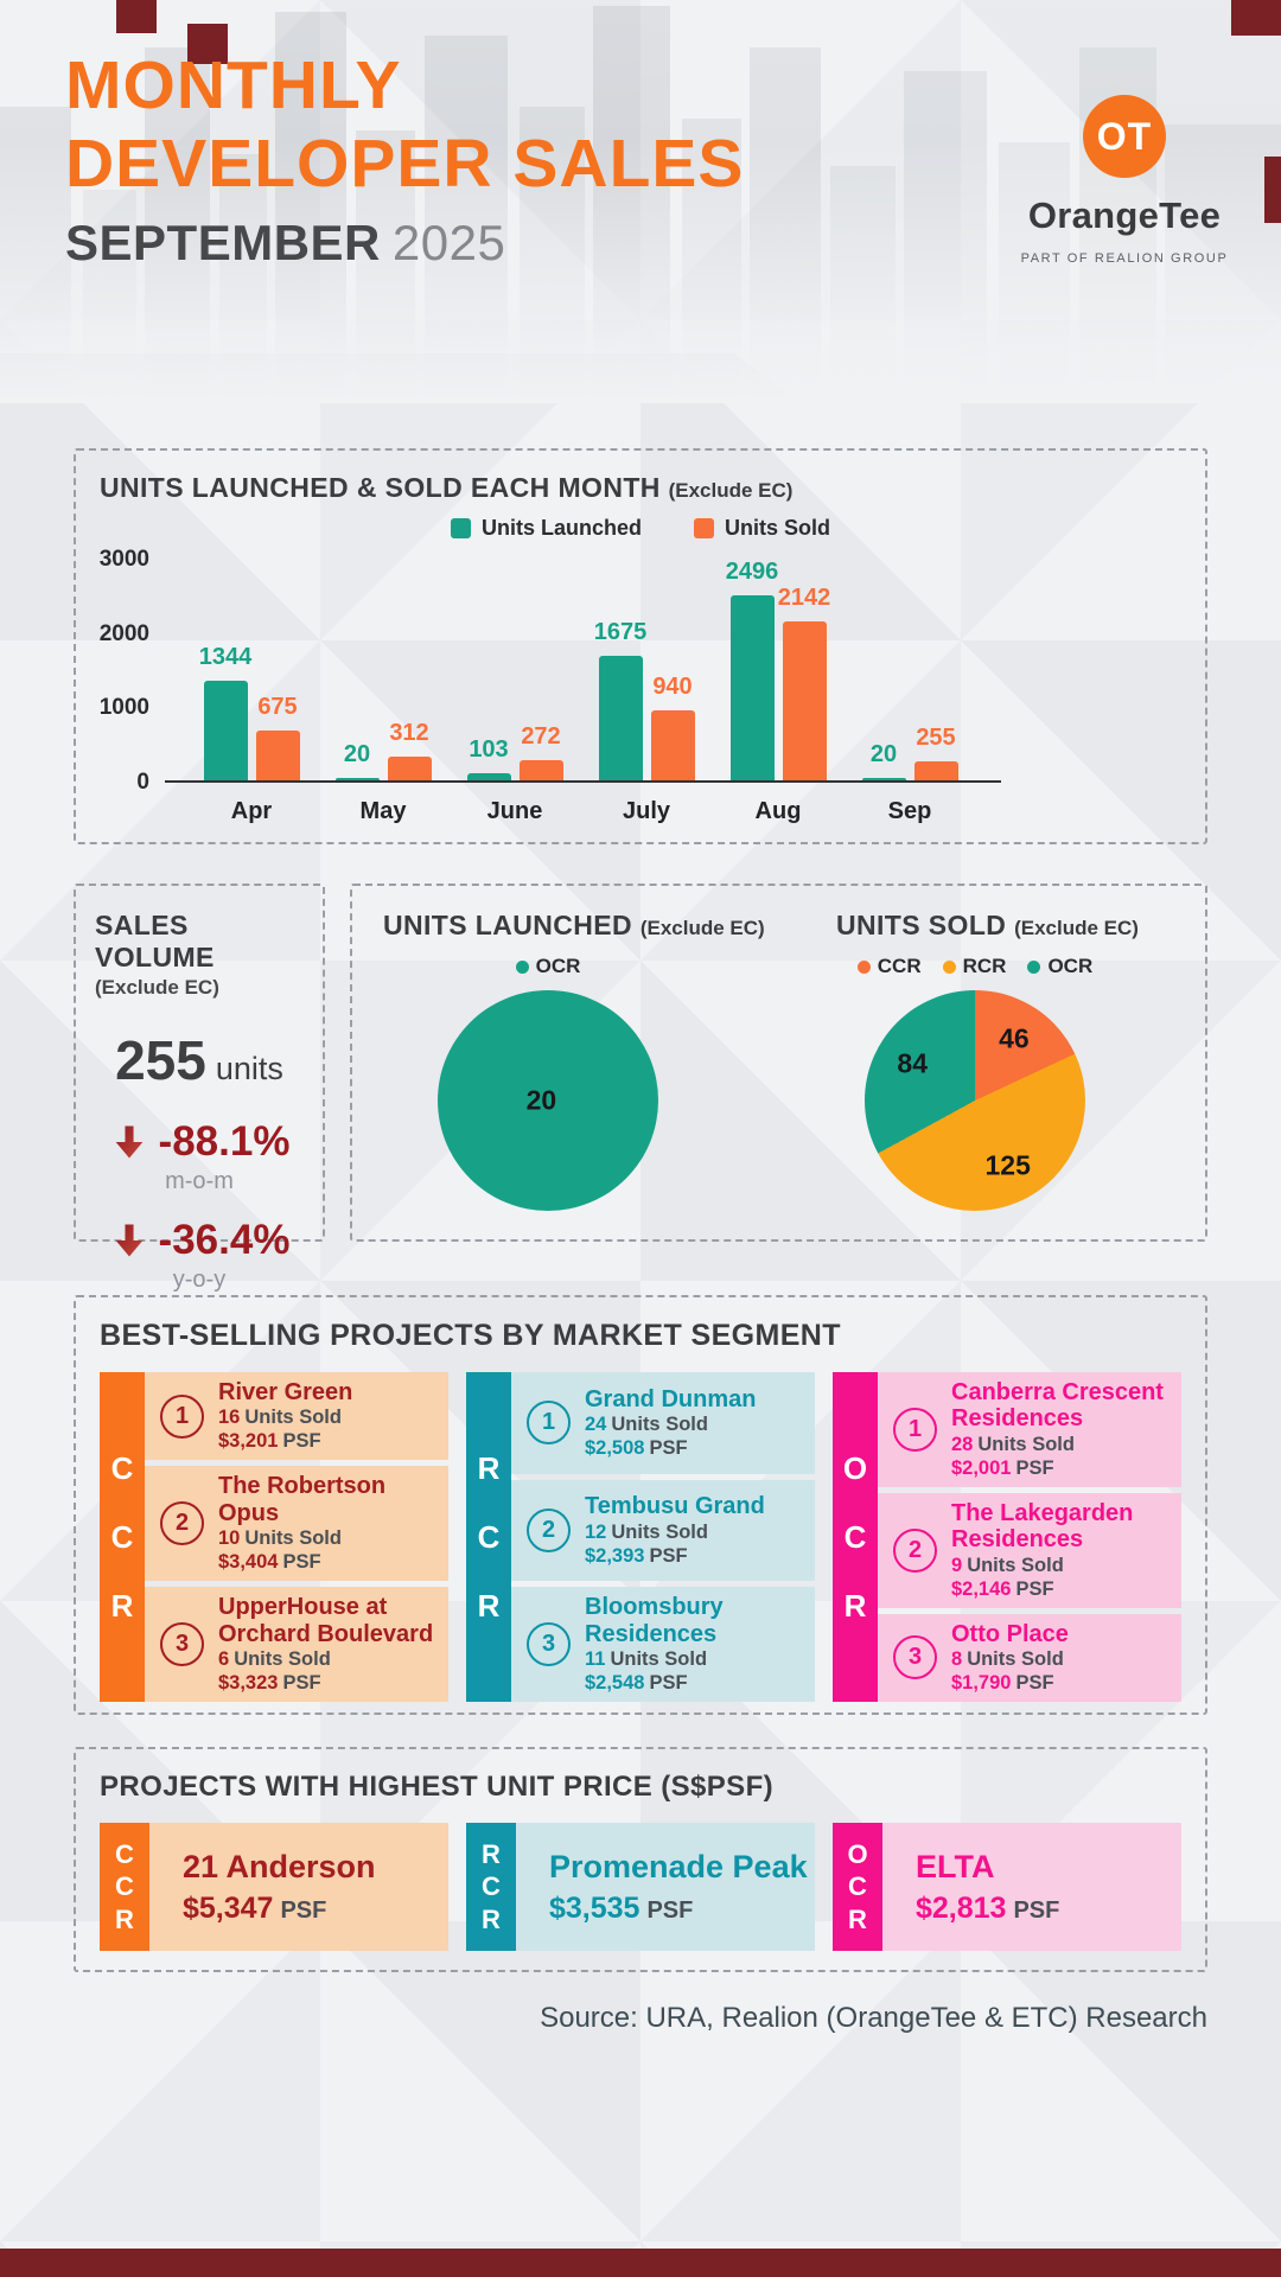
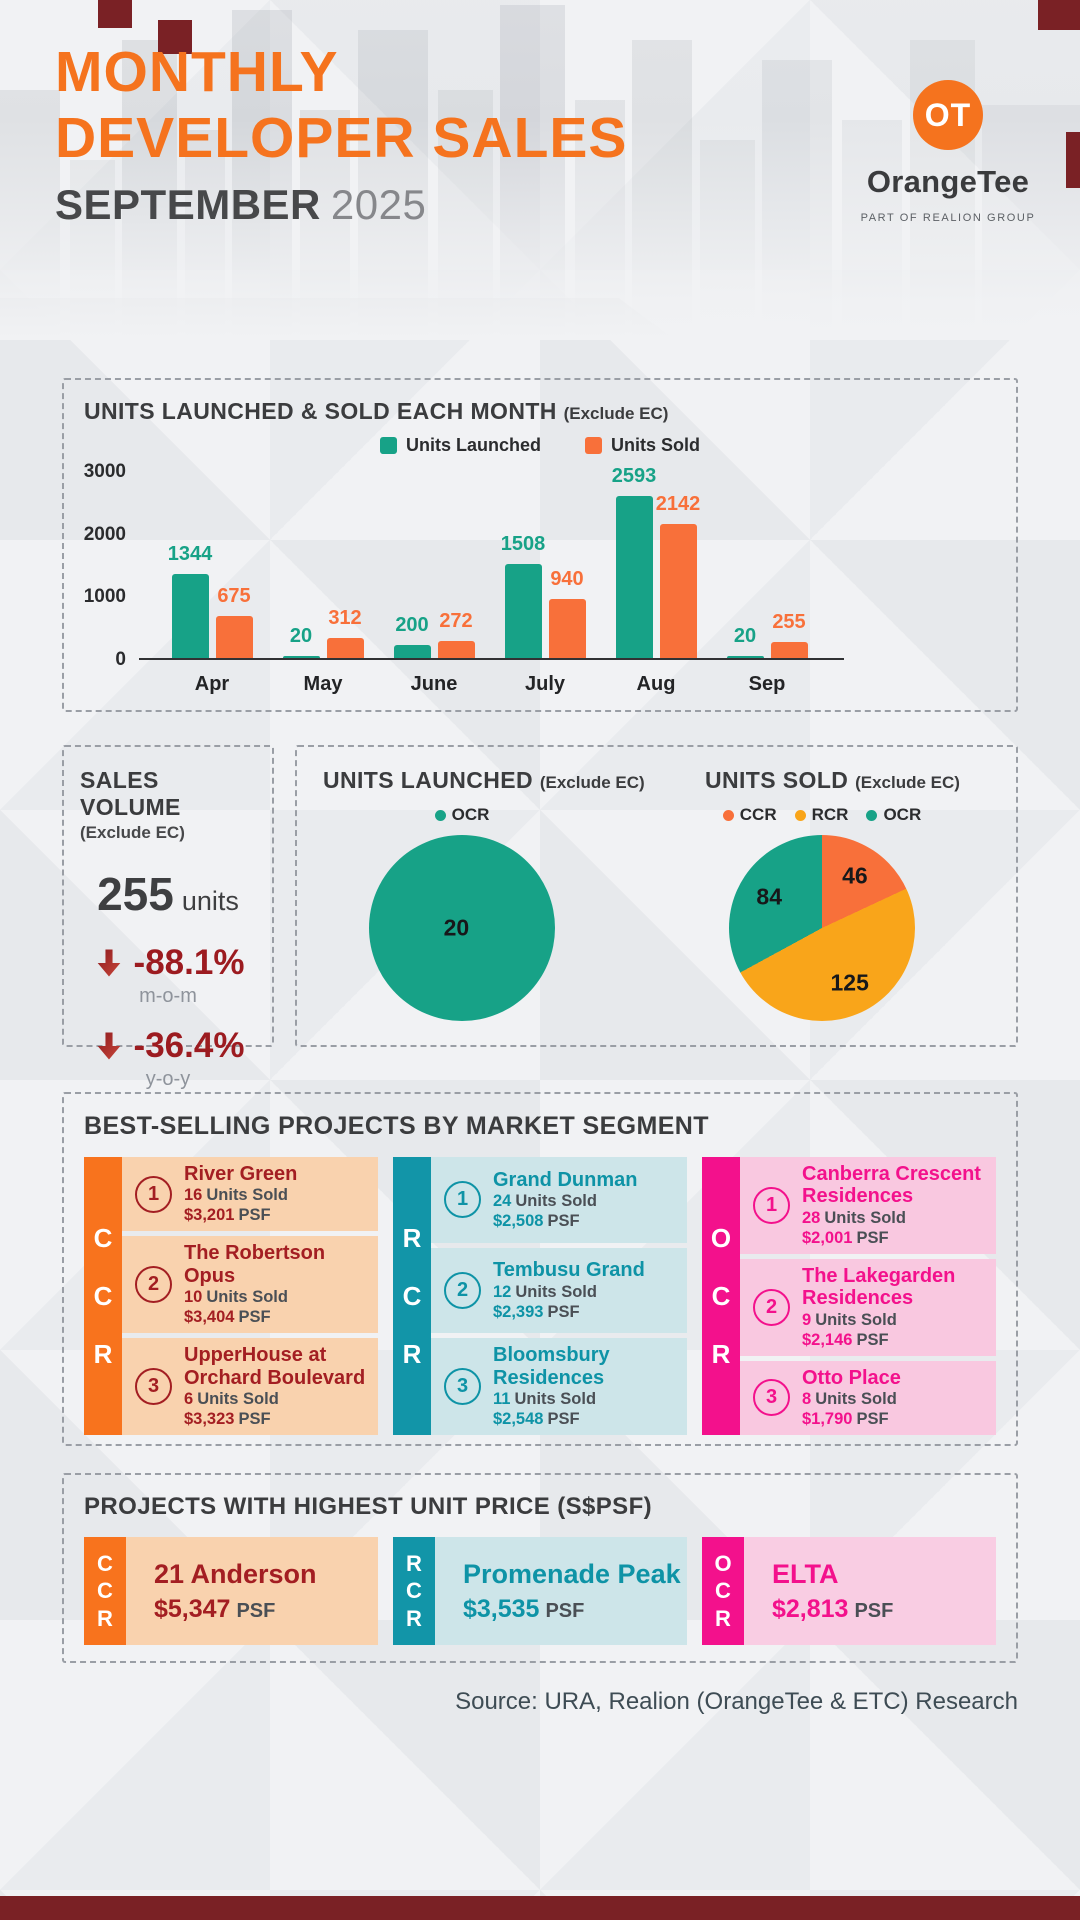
UNITS LAUNCHED & SOLD EACH MONTH/Units Launched/June: 103 -> 200
UNITS LAUNCHED & SOLD EACH MONTH/Units Launched/July: 1675 -> 1508
UNITS LAUNCHED & SOLD EACH MONTH/Units Launched/Aug: 2496 -> 2593
